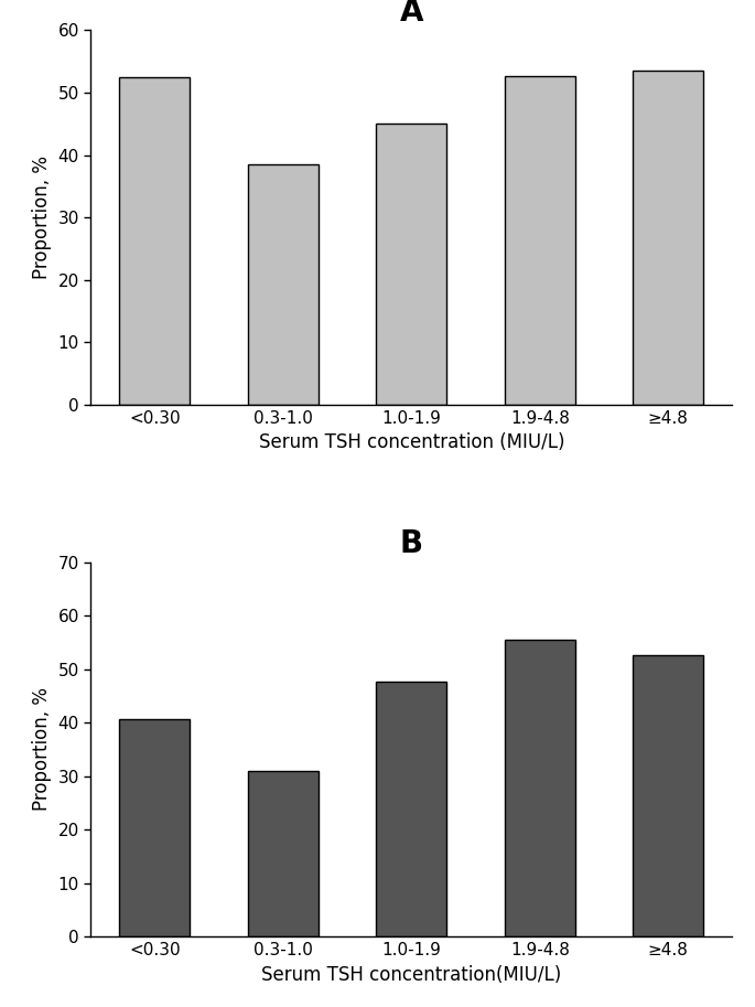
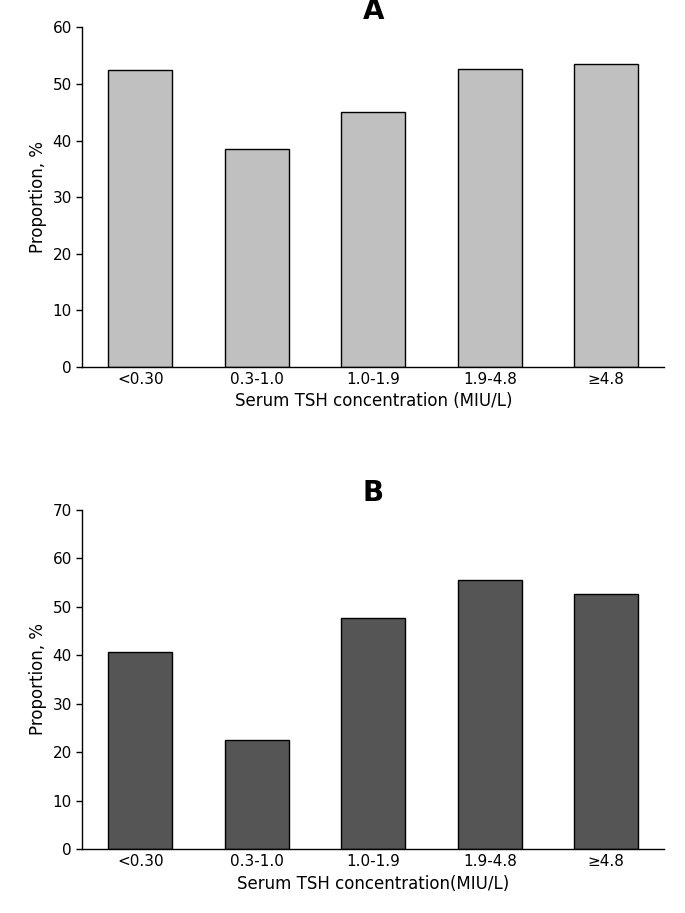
B/0.3-1.0: 31.0 -> 22.5
